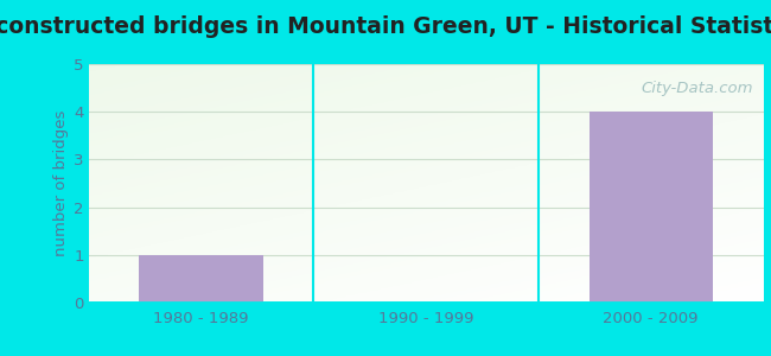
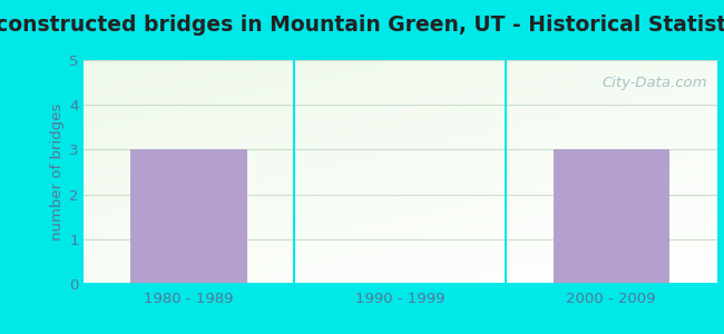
1980 - 1989: 1 -> 3
2000 - 2009: 4 -> 3
